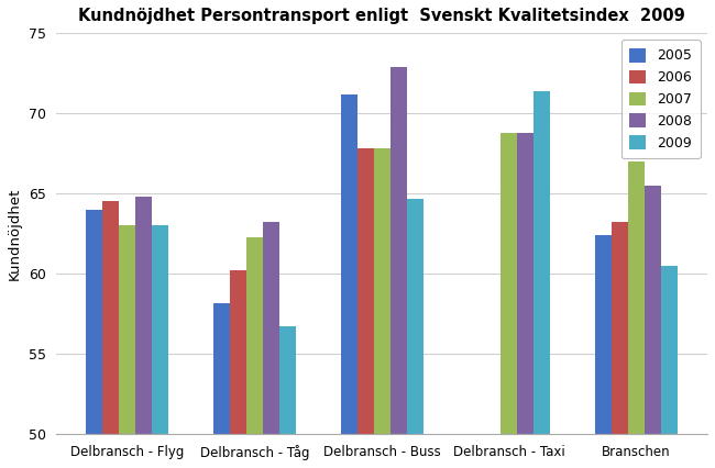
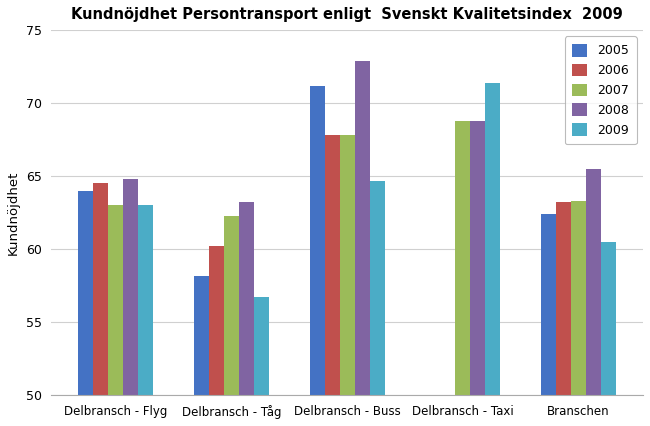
2007/Branschen: 67.0 -> 63.3
